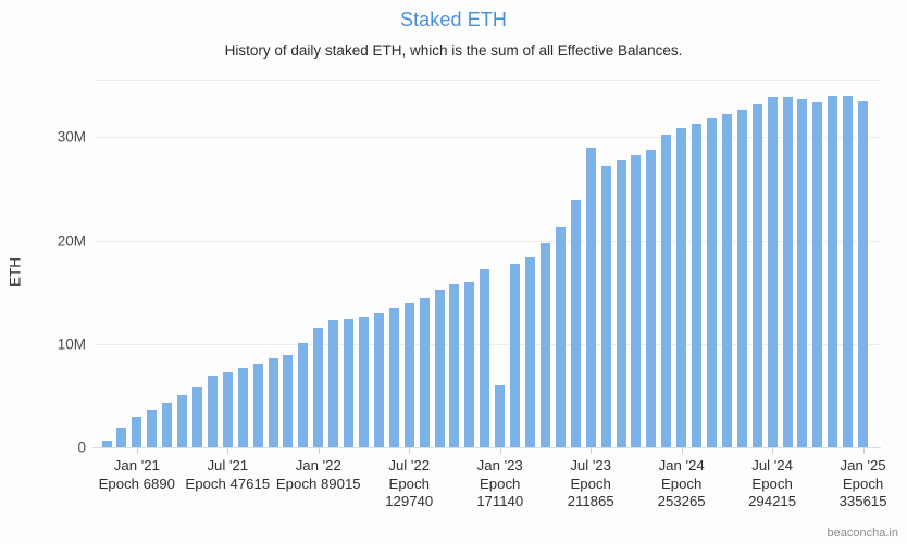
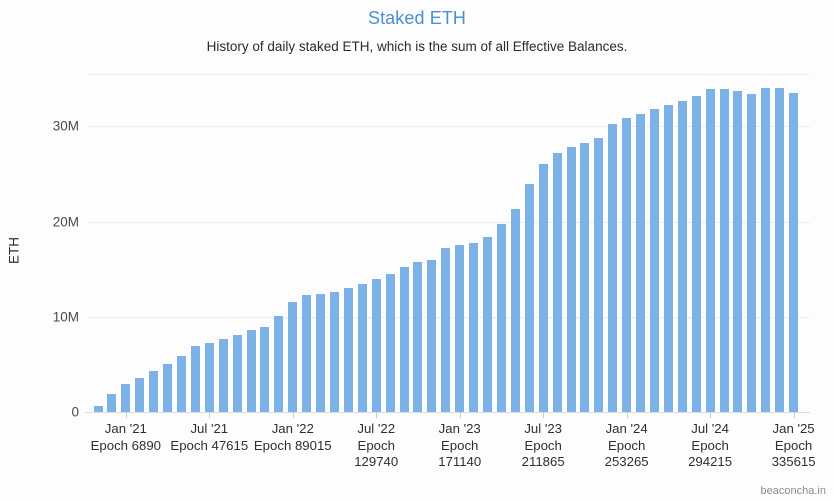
Jan '23: 6M -> 18M
Jul '23: 29M -> 26M
